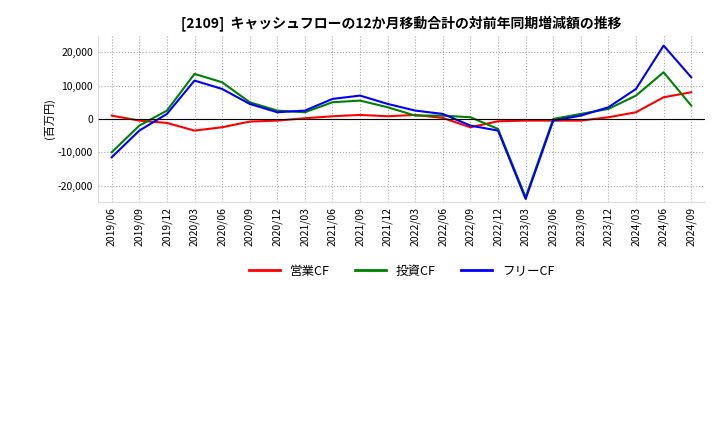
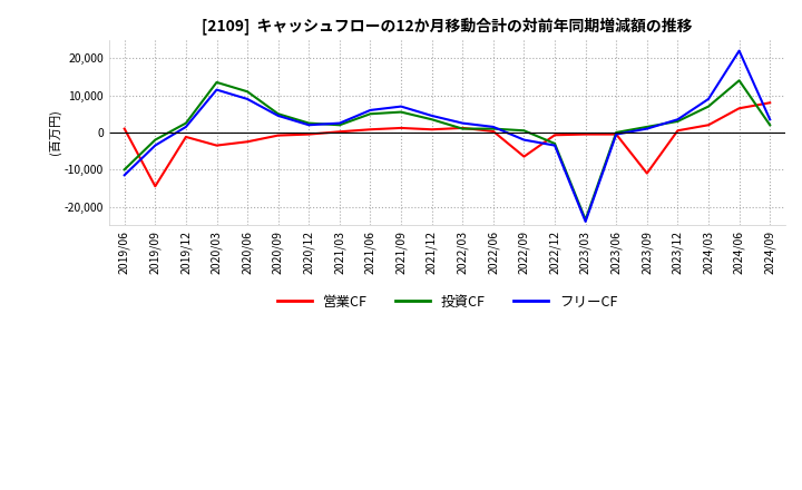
営業CF/2019/09: -500 -> -14,500
営業CF/2022/09: -2,500 -> -6,500
営業CF/2023/09: -500 -> -11,000
投資CF/2024/09: 4,000 -> 2,000
フリーCF/2024/09: 12,500 -> 3,500
